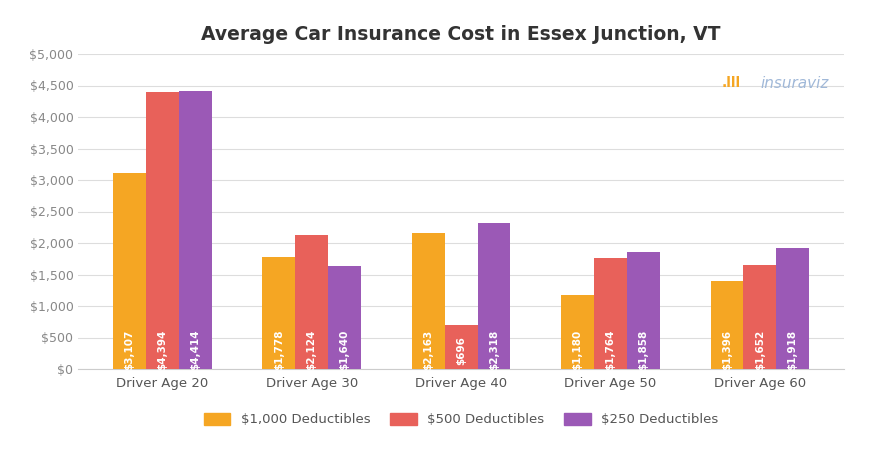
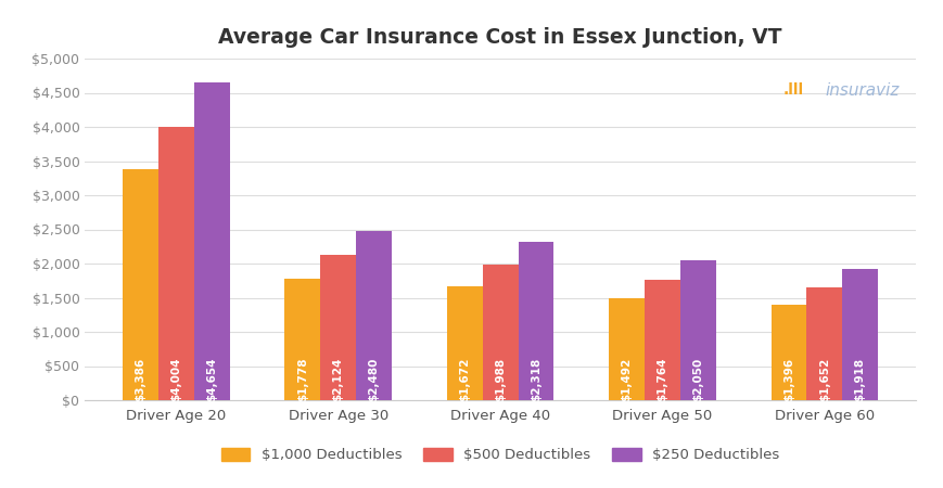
$1,000 Deductibles/Driver Age 20: $3,107 -> $3,386
$500 Deductibles/Driver Age 20: $4,394 -> $4,004
$250 Deductibles/Driver Age 20: $4,414 -> $4,654
$250 Deductibles/Driver Age 30: $1,640 -> $2,480
$1,000 Deductibles/Driver Age 40: $2,163 -> $1,672
$500 Deductibles/Driver Age 40: $696 -> $1,988
$1,000 Deductibles/Driver Age 50: $1,180 -> $1,492
$250 Deductibles/Driver Age 50: $1,858 -> $2,050
